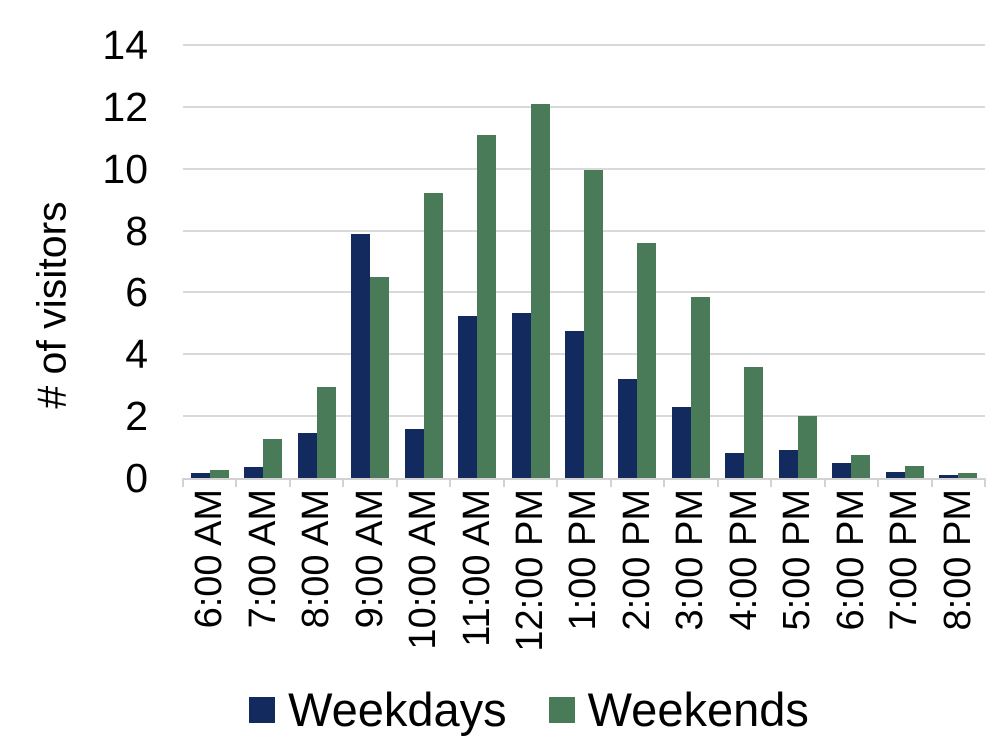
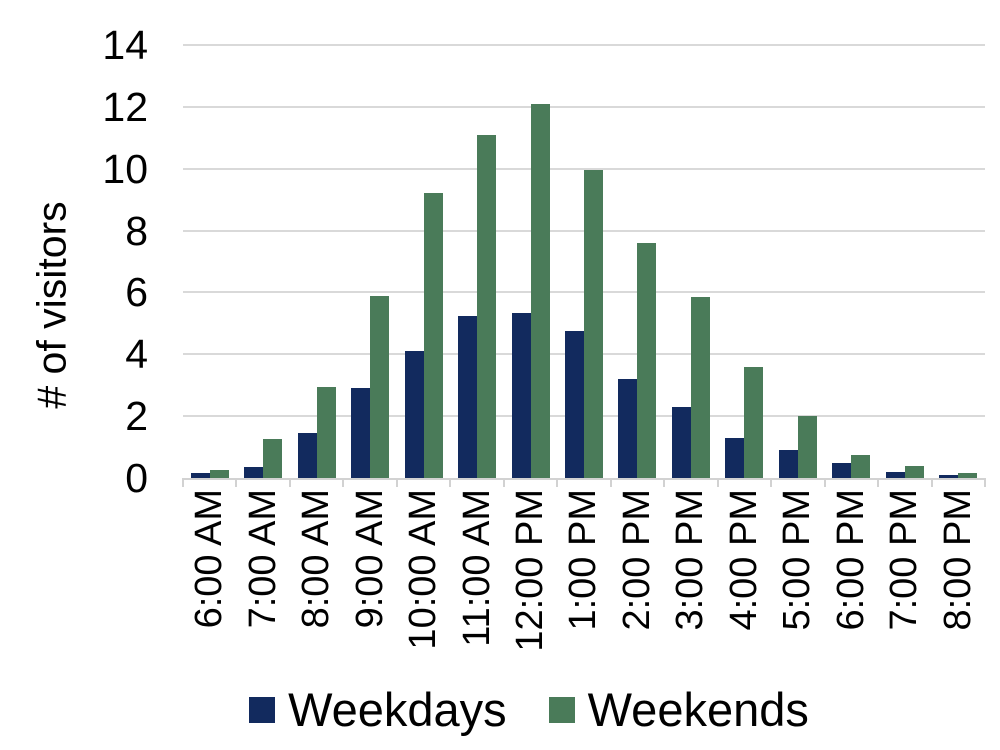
Weekdays/9:00 AM: 7.9 -> 2.9
Weekends/9:00 AM: 6.5 -> 5.9
Weekdays/10:00 AM: 1.6 -> 4.1
Weekdays/4:00 PM: 0.8 -> 1.3
